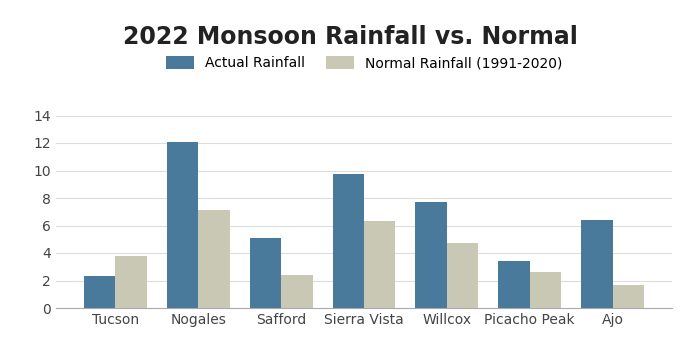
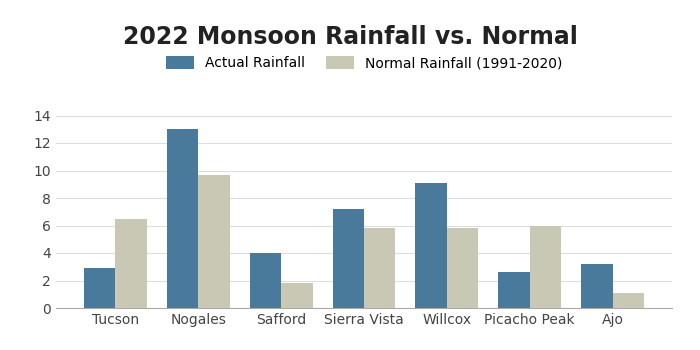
Actual Rainfall/Tucson: 2.4 -> 2.9
Normal Rainfall (1991-2020)/Tucson: 3.8 -> 6.5
Actual Rainfall/Nogales: 12.0 -> 13.0
Normal Rainfall (1991-2020)/Nogales: 7.1 -> 9.7
Actual Rainfall/Safford: 5.1 -> 4.0
Normal Rainfall (1991-2020)/Safford: 2.4 -> 1.8
Actual Rainfall/Sierra Vista: 9.7 -> 7.2
Normal Rainfall (1991-2020)/Sierra Vista: 6.3 -> 5.8
Actual Rainfall/Willcox: 7.7 -> 9.1
Normal Rainfall (1991-2020)/Willcox: 4.7 -> 5.8
Actual Rainfall/Picacho Peak: 3.5 -> 2.6
Normal Rainfall (1991-2020)/Picacho Peak: 2.6 -> 6.0
Actual Rainfall/Ajo: 6.4 -> 3.2
Normal Rainfall (1991-2020)/Ajo: 1.6 -> 1.1
